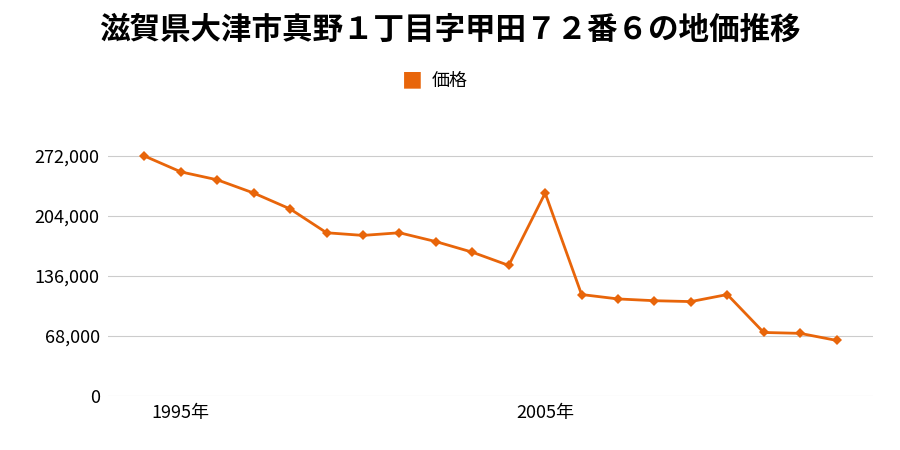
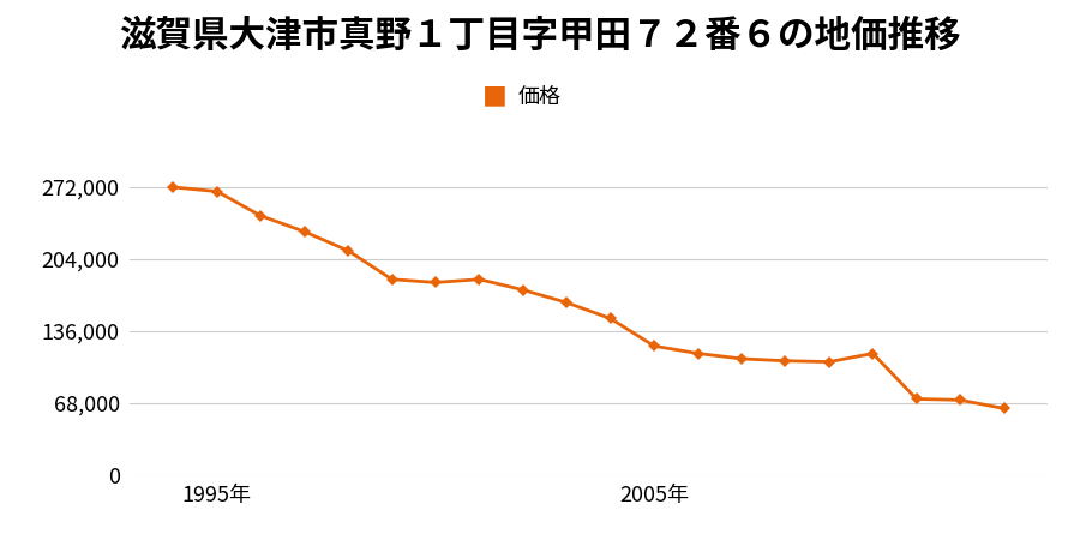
1995年: 254,000 -> 268,000
2005年: 230,000 -> 122,000
